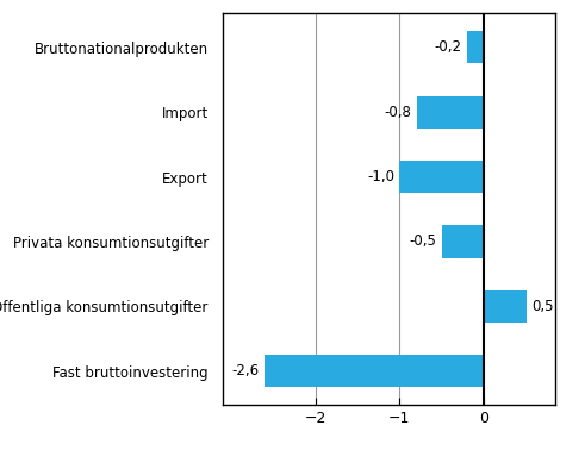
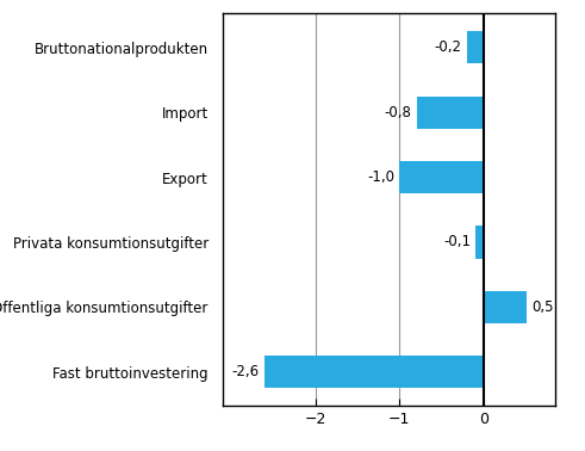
Privata konsumtionsutgifter: -0,5 -> -0,1
